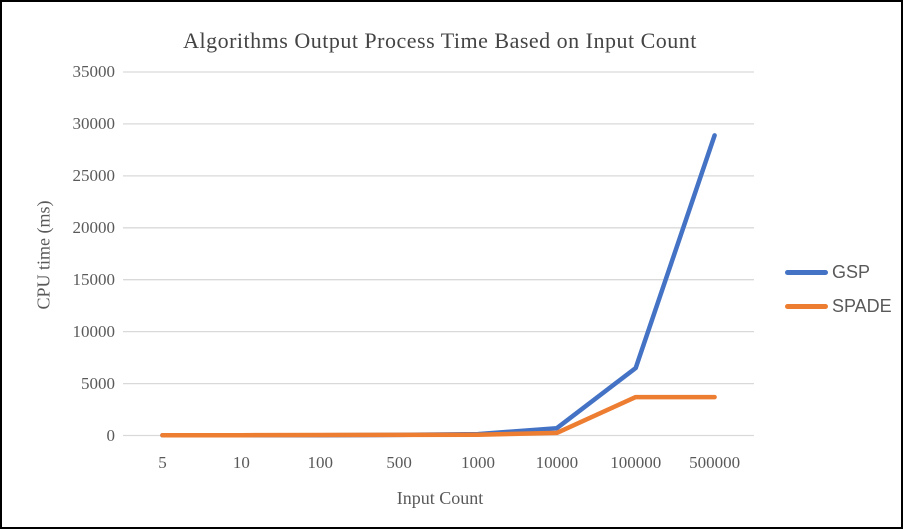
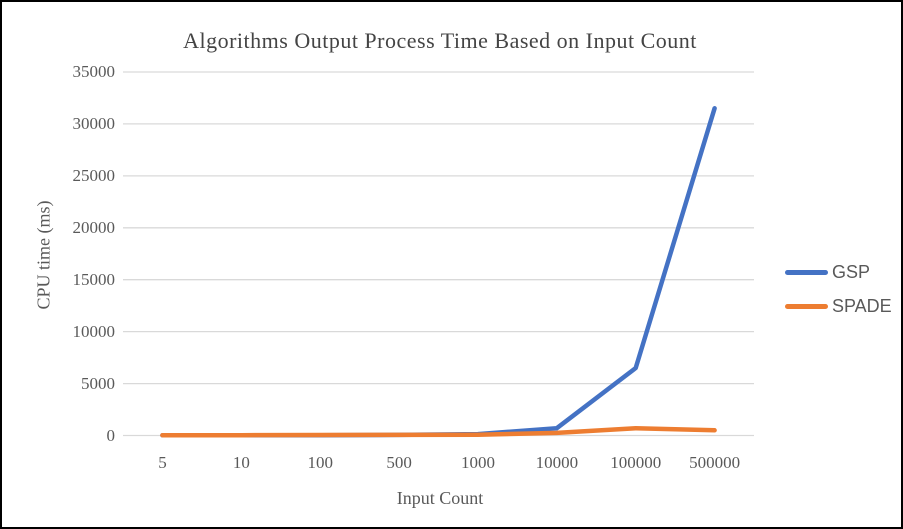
SPADE/100000: 3700 -> 700
GSP/500000: 28900 -> 31500
SPADE/500000: 3700 -> 500
